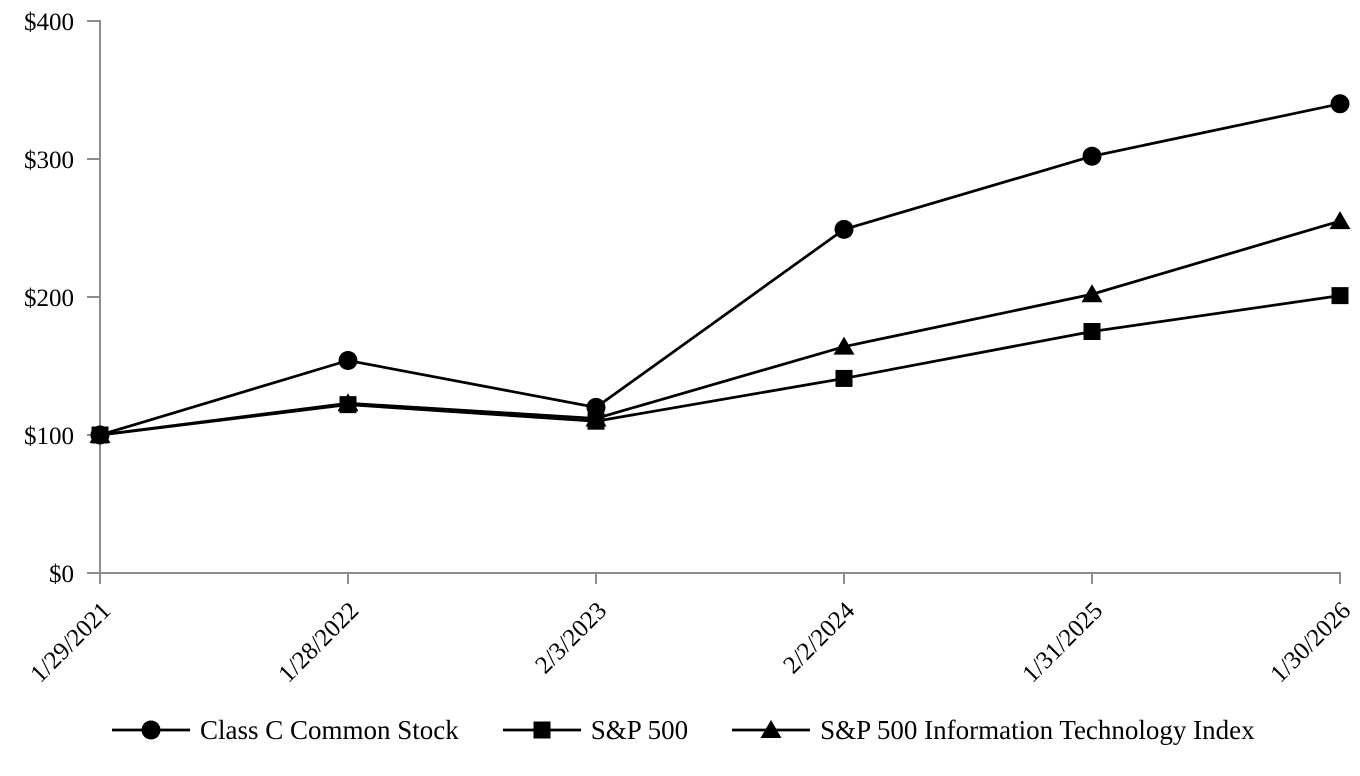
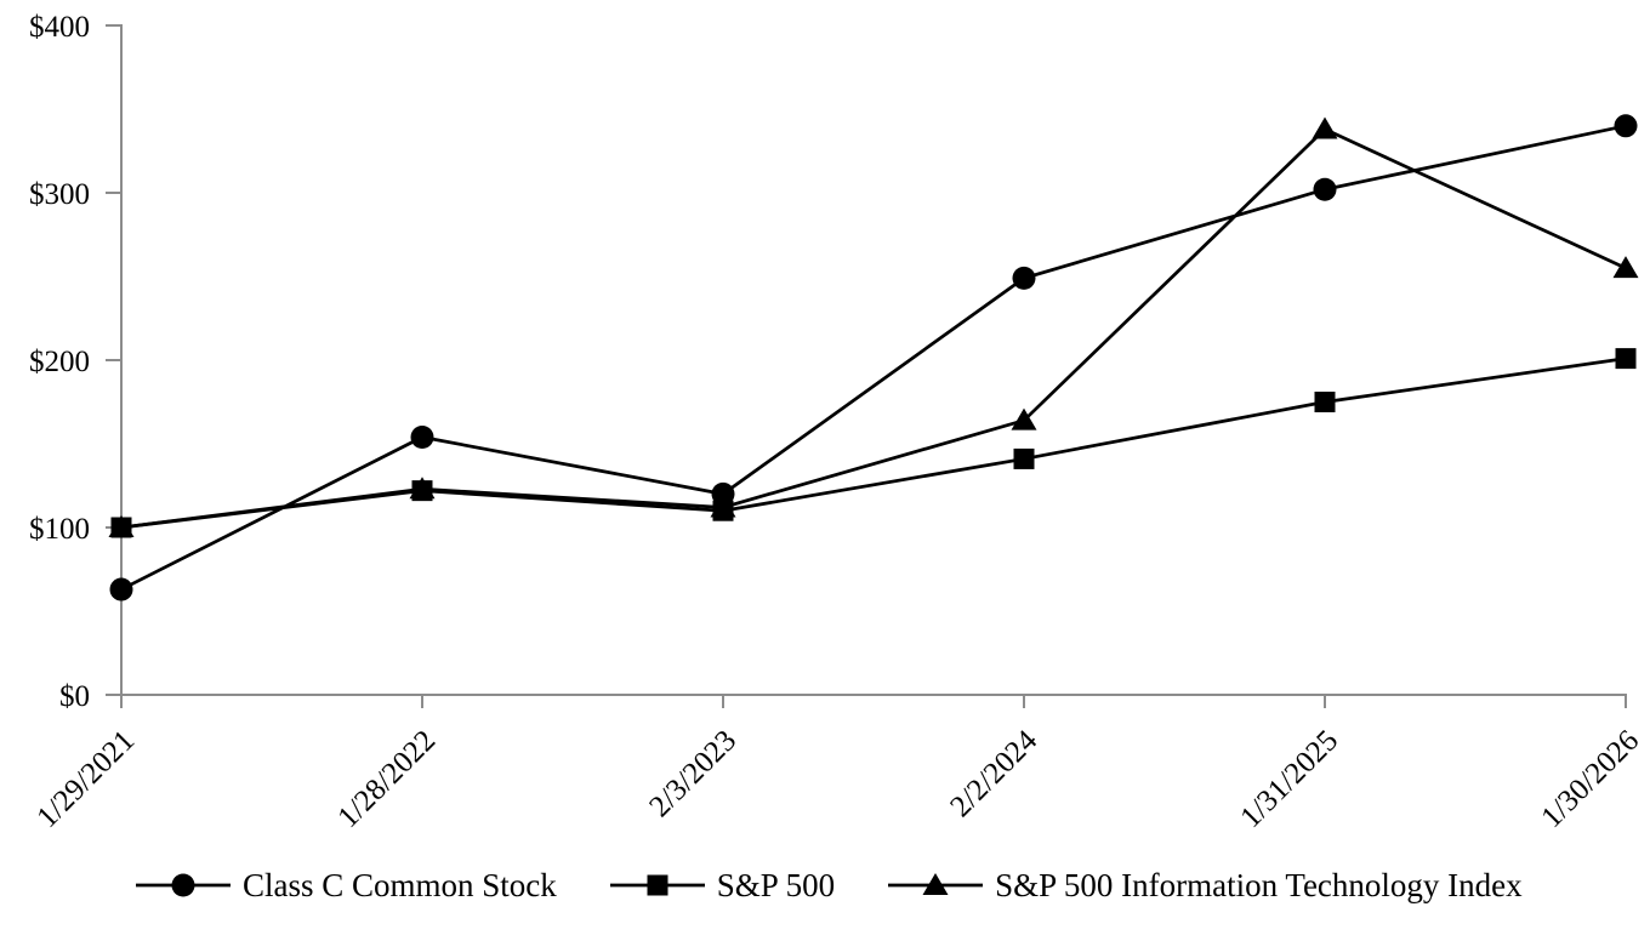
Class C Common Stock/1/29/2021: $100 -> $63
S&P 500 Information Technology Index/1/31/2025: $202 -> $338
